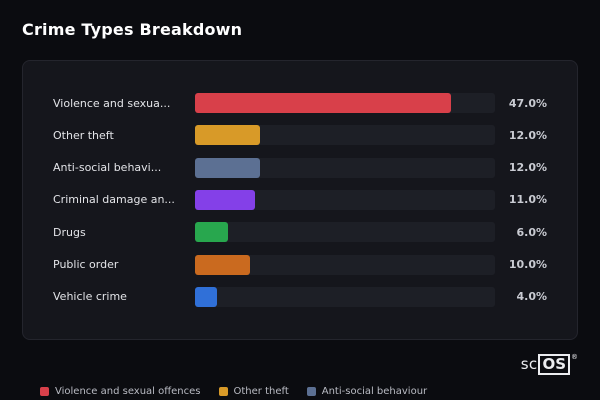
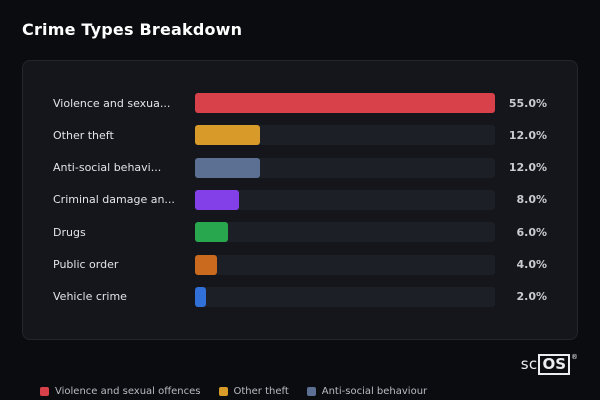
Violence and sexua...: 47.0% -> 55.0%
Criminal damage an...: 11.0% -> 8.0%
Public order: 10.0% -> 4.0%
Vehicle crime: 4.0% -> 2.0%
